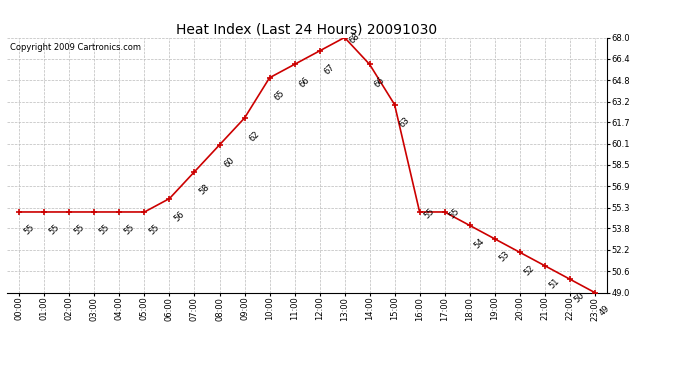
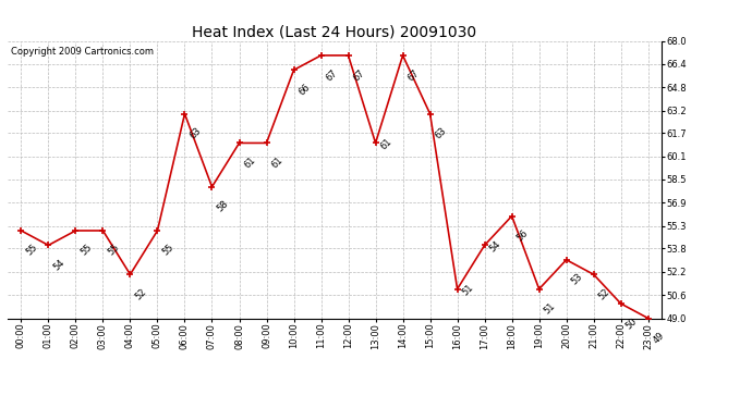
01:00: 55 -> 54
04:00: 55 -> 52
06:00: 56 -> 63
08:00: 60 -> 61
09:00: 62 -> 61
10:00: 65 -> 66
11:00: 66 -> 67
13:00: 68 -> 61
14:00: 66 -> 67
16:00: 55 -> 51
17:00: 55 -> 54
18:00: 54 -> 56
19:00: 53 -> 51
20:00: 52 -> 53
21:00: 51 -> 52
